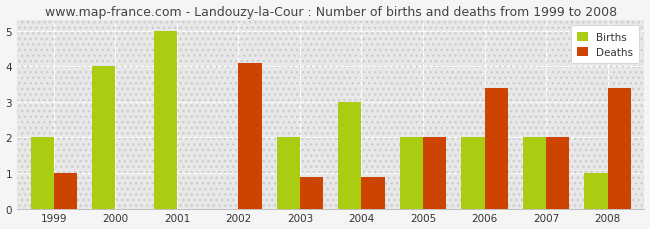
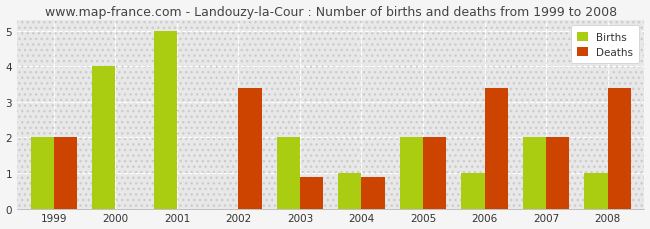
Deaths/1999: 1.0 -> 2.0
Deaths/2002: 4.1 -> 3.4
Births/2004: 3 -> 1
Births/2006: 2 -> 1
